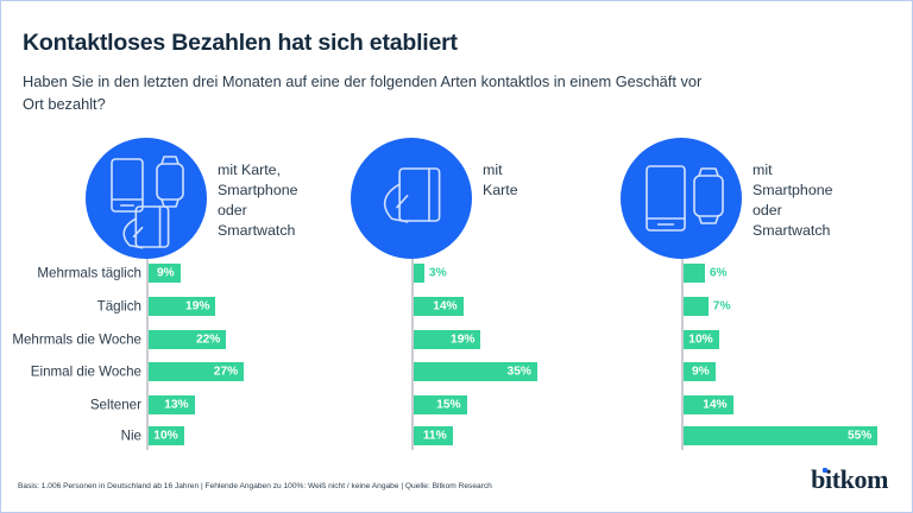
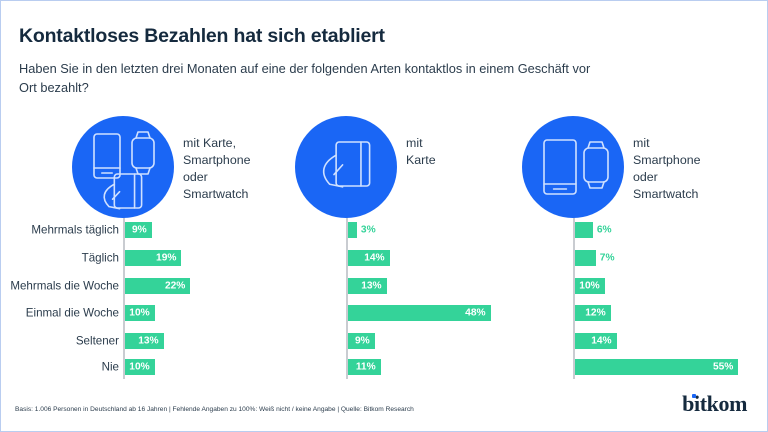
mit Karte/Mehrmals die Woche: 19% -> 13%
mit Karte, Smartphone oder Smartwatch/Einmal die Woche: 27% -> 10%
mit Karte/Einmal die Woche: 35% -> 48%
mit Smartphone oder Smartwatch/Einmal die Woche: 9% -> 12%
mit Karte/Seltener: 15% -> 9%
